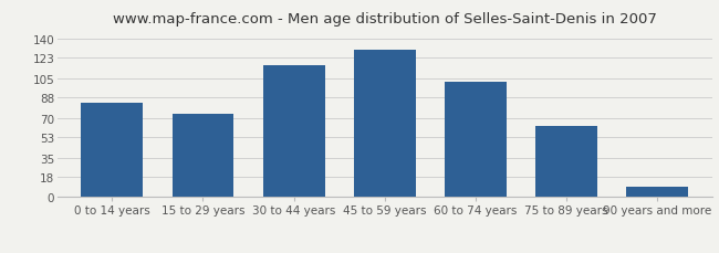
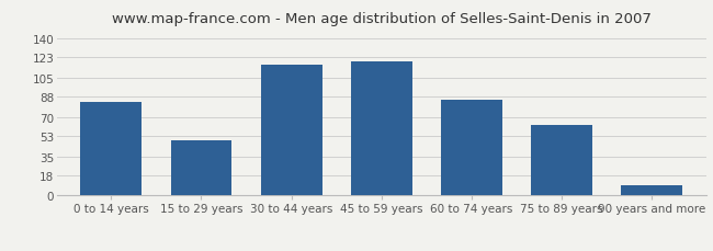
15 to 29 years: 74 -> 49
45 to 59 years: 130 -> 119
60 to 74 years: 102 -> 85
